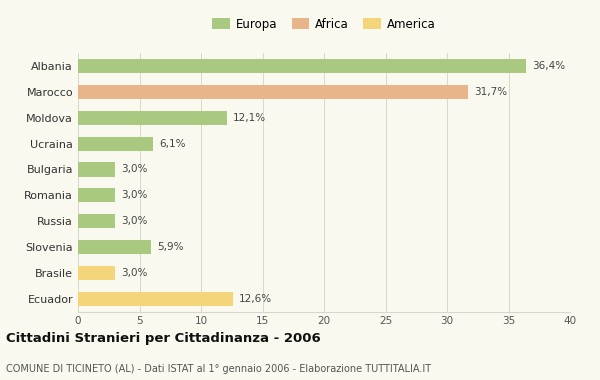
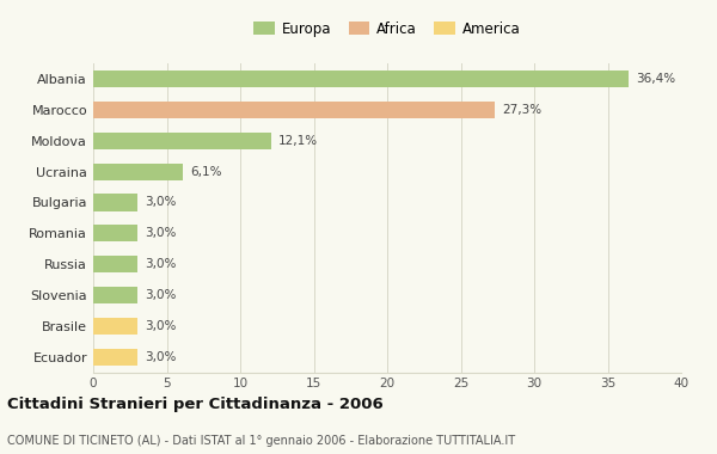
Marocco: 31,7% -> 27,3%
Slovenia: 5,9% -> 3,0%
Ecuador: 12,6% -> 3,0%
